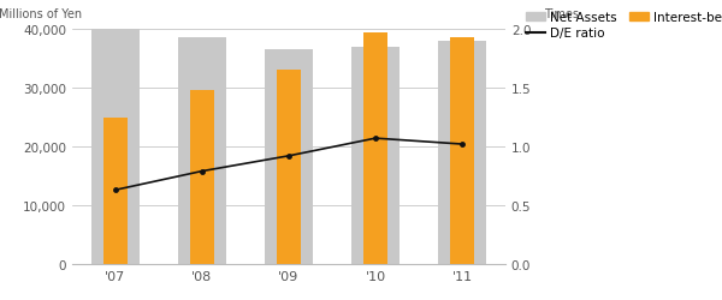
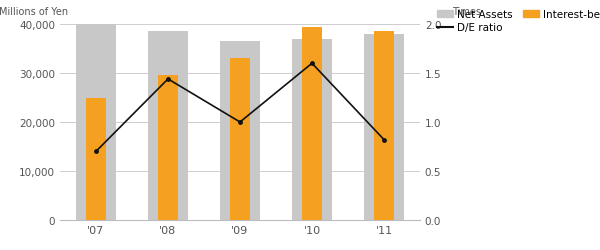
D/E ratio/'07: 0.63 -> 0.70
D/E ratio/'08: 0.79 -> 1.44
D/E ratio/'09: 0.92 -> 1.00
D/E ratio/'10: 1.07 -> 1.60
D/E ratio/'11: 1.02 -> 0.82
